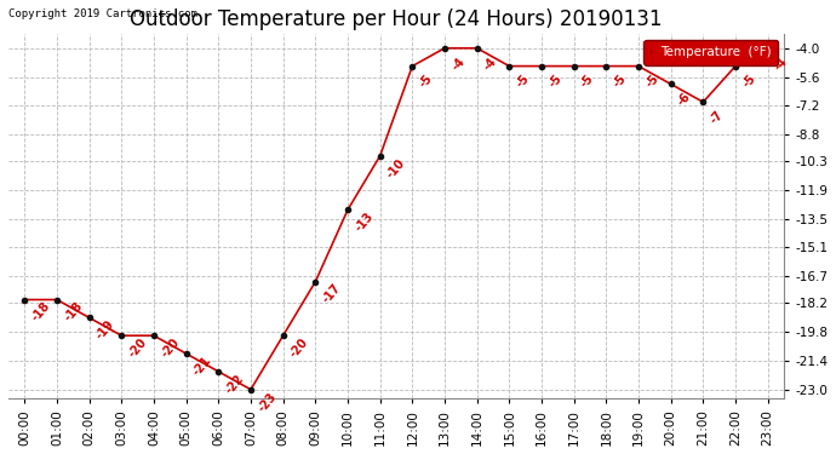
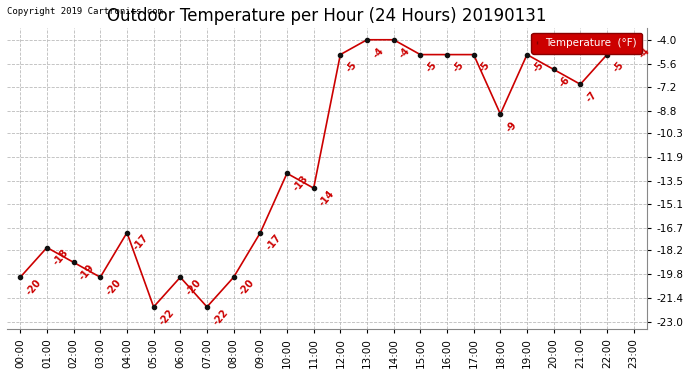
00:00: -18 -> -20
04:00: -20 -> -17
05:00: -21 -> -22
06:00: -22 -> -20
07:00: -23 -> -22
11:00: -10 -> -14
18:00: -5 -> -9
